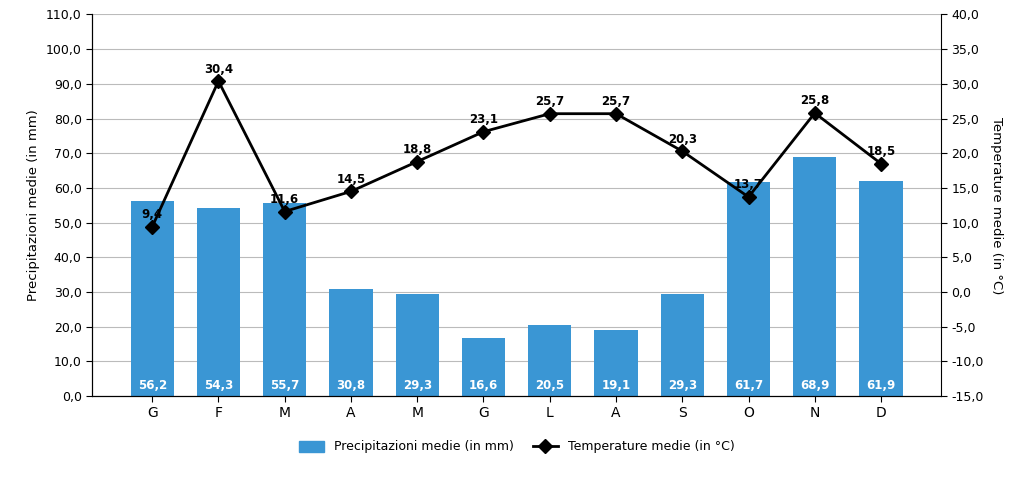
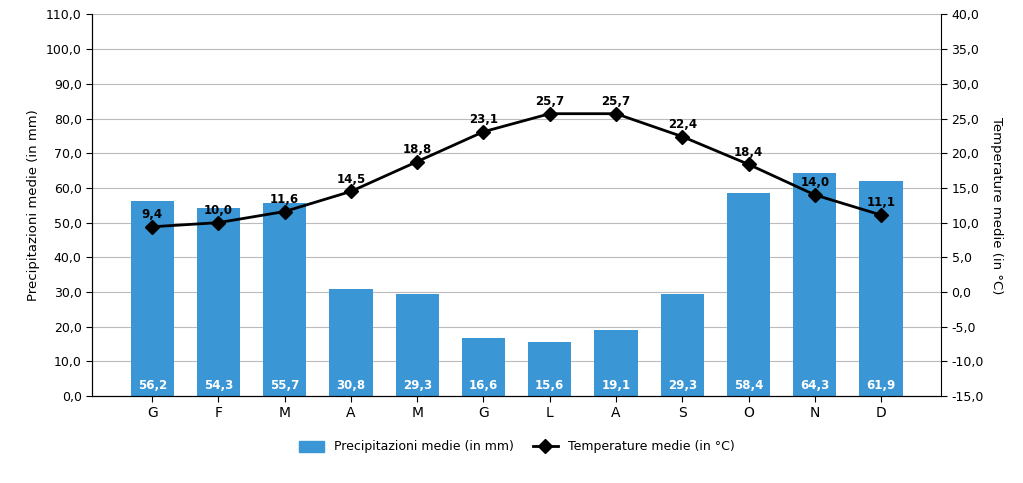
Temperature medie (in °C)/F: 30,4 -> 10,0
Precipitazioni medie (in mm)/L: 20,5 -> 15,6
Temperature medie (in °C)/S: 20,3 -> 22,4
Precipitazioni medie (in mm)/O: 61,7 -> 58,4
Temperature medie (in °C)/O: 13,7 -> 18,4
Precipitazioni medie (in mm)/N: 68,9 -> 64,3
Temperature medie (in °C)/N: 25,8 -> 14,0
Temperature medie (in °C)/D: 18,5 -> 11,1
